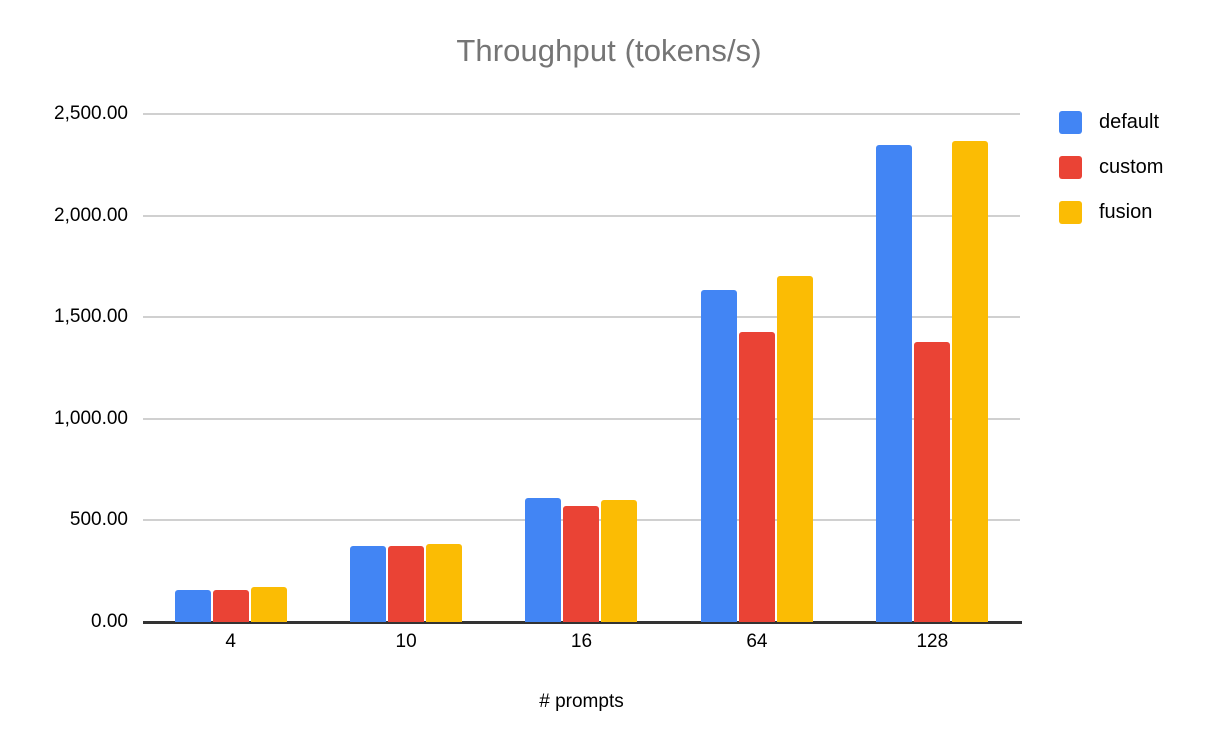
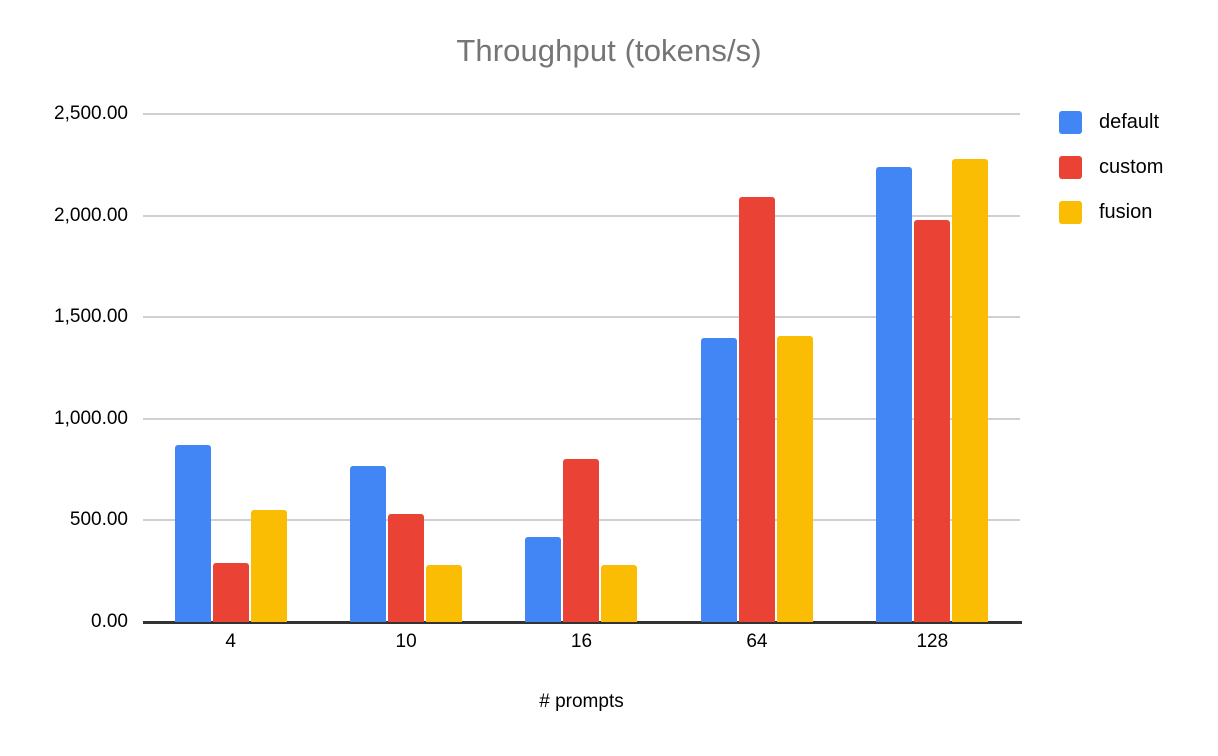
default/4: 160 -> 870
custom/4: 160 -> 290
fusion/4: 170 -> 550
default/10: 370 -> 770
custom/10: 370 -> 530
fusion/10: 380 -> 280
default/16: 610 -> 420
custom/16: 570 -> 800
fusion/16: 600 -> 280
default/64: 1630 -> 1400
custom/64: 1430 -> 2090
fusion/64: 1700 -> 1410
default/128: 2350 -> 2240
custom/128: 1380 -> 1980
fusion/128: 2370 -> 2280
